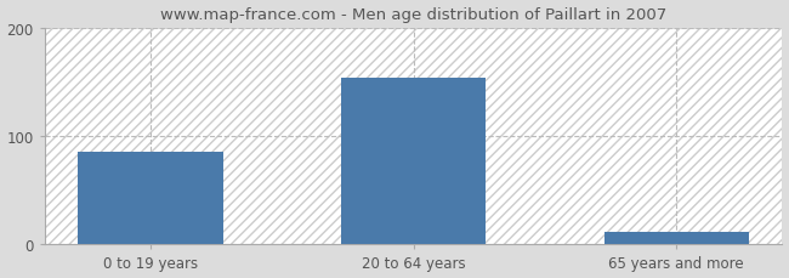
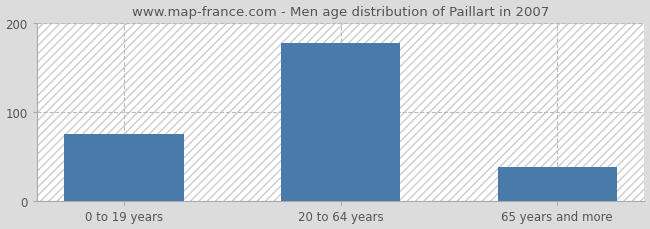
0 to 19 years: 86 -> 75
20 to 64 years: 154 -> 178
65 years and more: 12 -> 38
